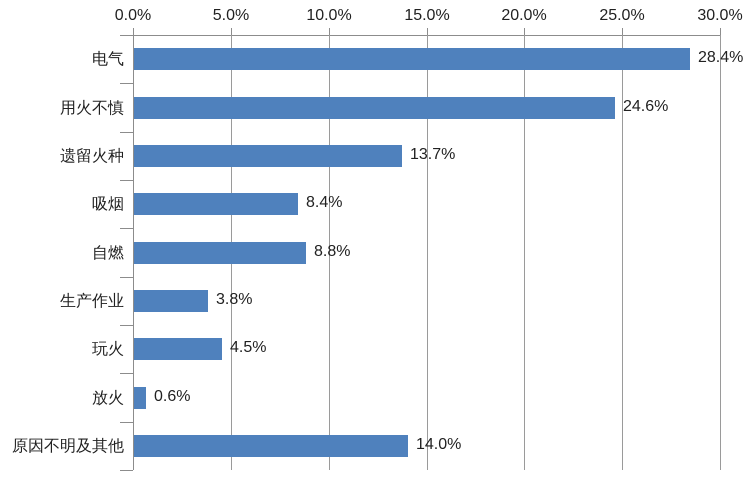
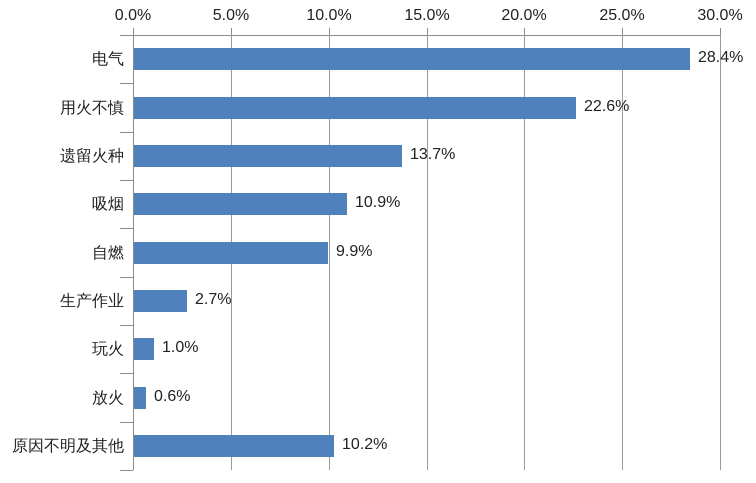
用火不慎: 24.6% -> 22.6%
吸烟: 8.4% -> 10.9%
自燃: 8.8% -> 9.9%
生产作业: 3.8% -> 2.7%
玩火: 4.5% -> 1.0%
原因不明及其他: 14.0% -> 10.2%
